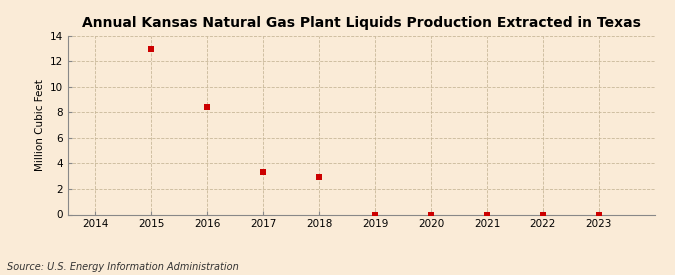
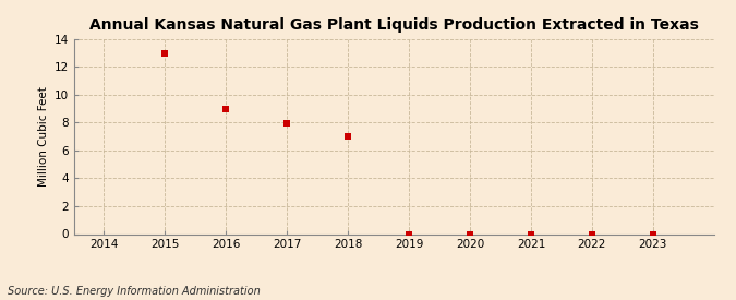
2016: 8.4 -> 9.0
2017: 3.3 -> 8.0
2018: 2.9 -> 7.0
